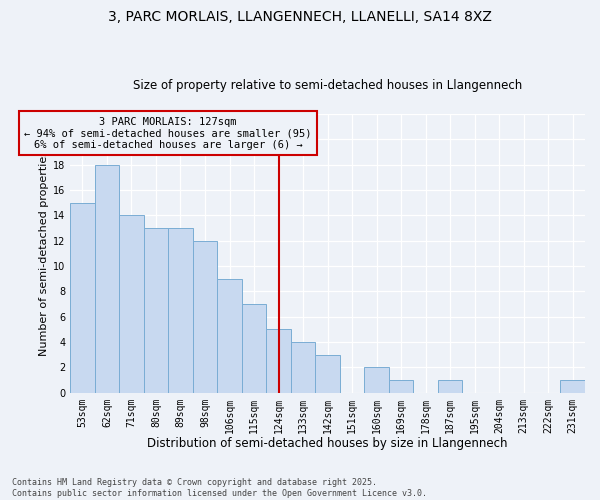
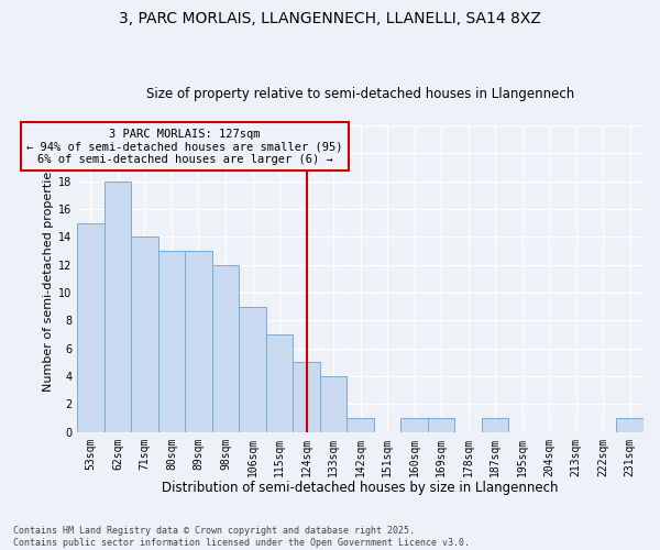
142sqm: 3 -> 1
160sqm: 2 -> 1
